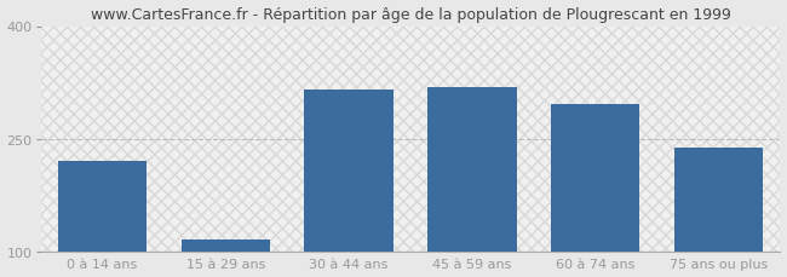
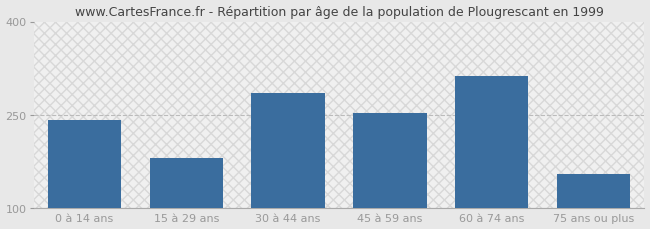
0 à 14 ans: 220 -> 242
15 à 29 ans: 116 -> 180
30 à 44 ans: 316 -> 285
45 à 59 ans: 318 -> 252
60 à 74 ans: 296 -> 312
75 ans ou plus: 238 -> 155
